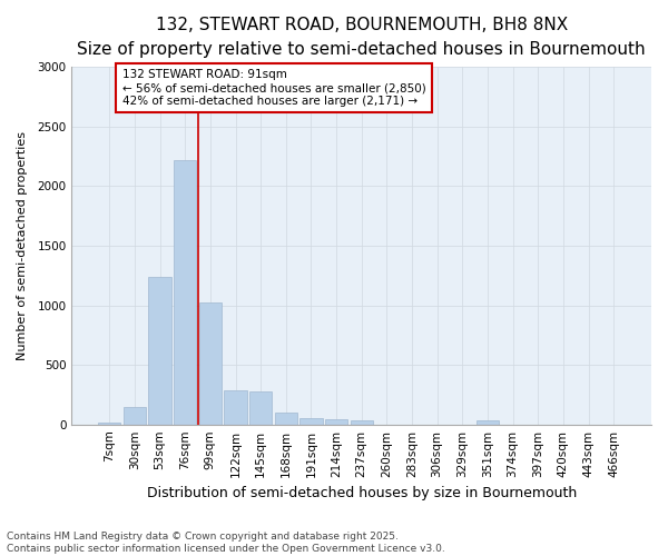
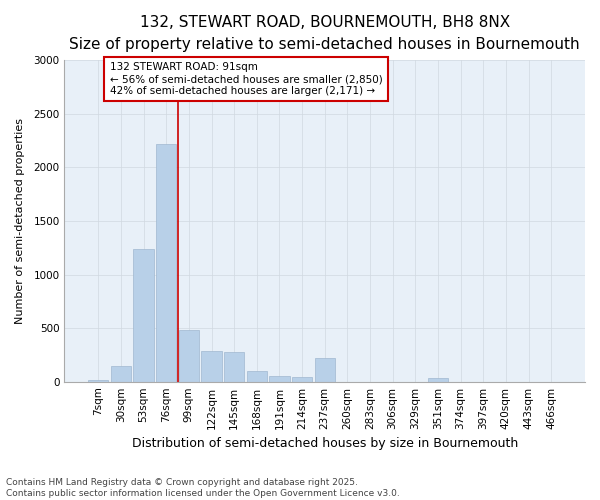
99sqm: 1020 -> 480
237sqm: 40 -> 220
